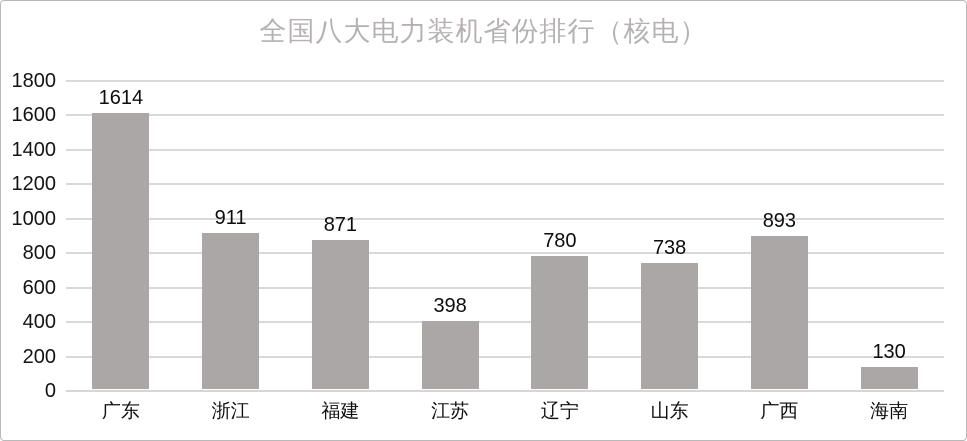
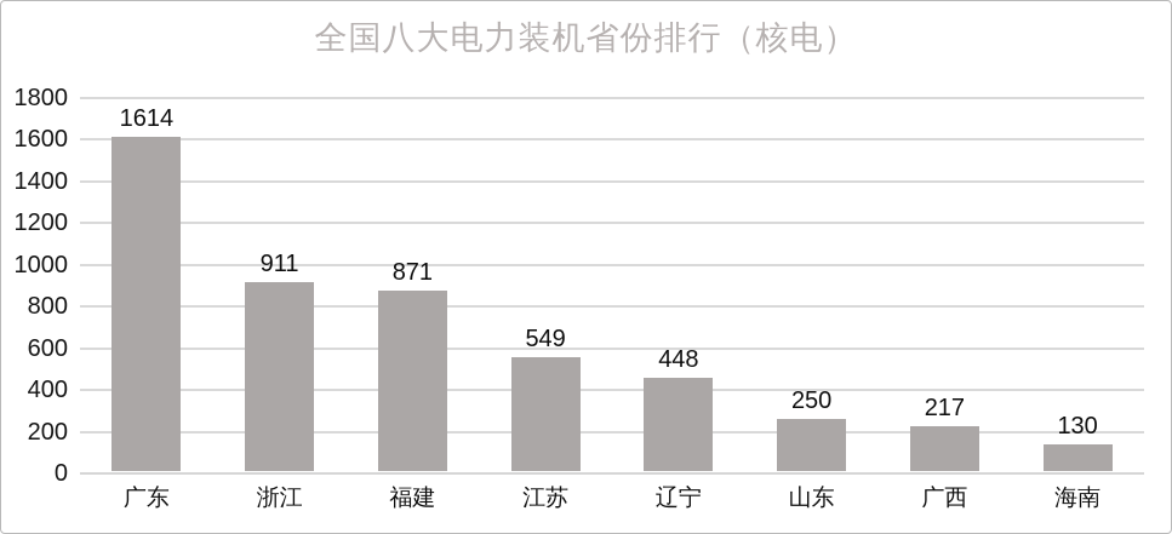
江苏: 398 -> 549
辽宁: 780 -> 448
山东: 738 -> 250
广西: 893 -> 217
